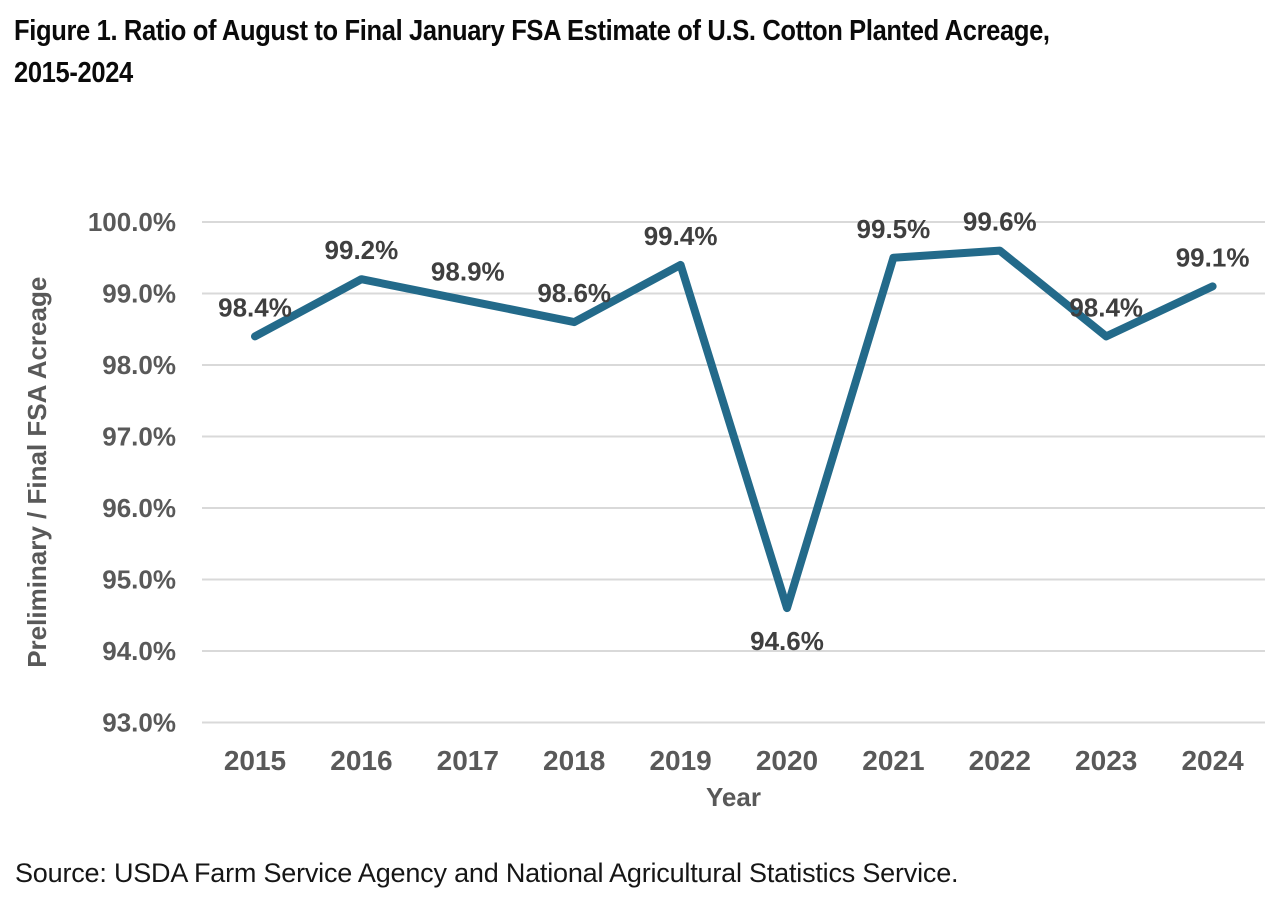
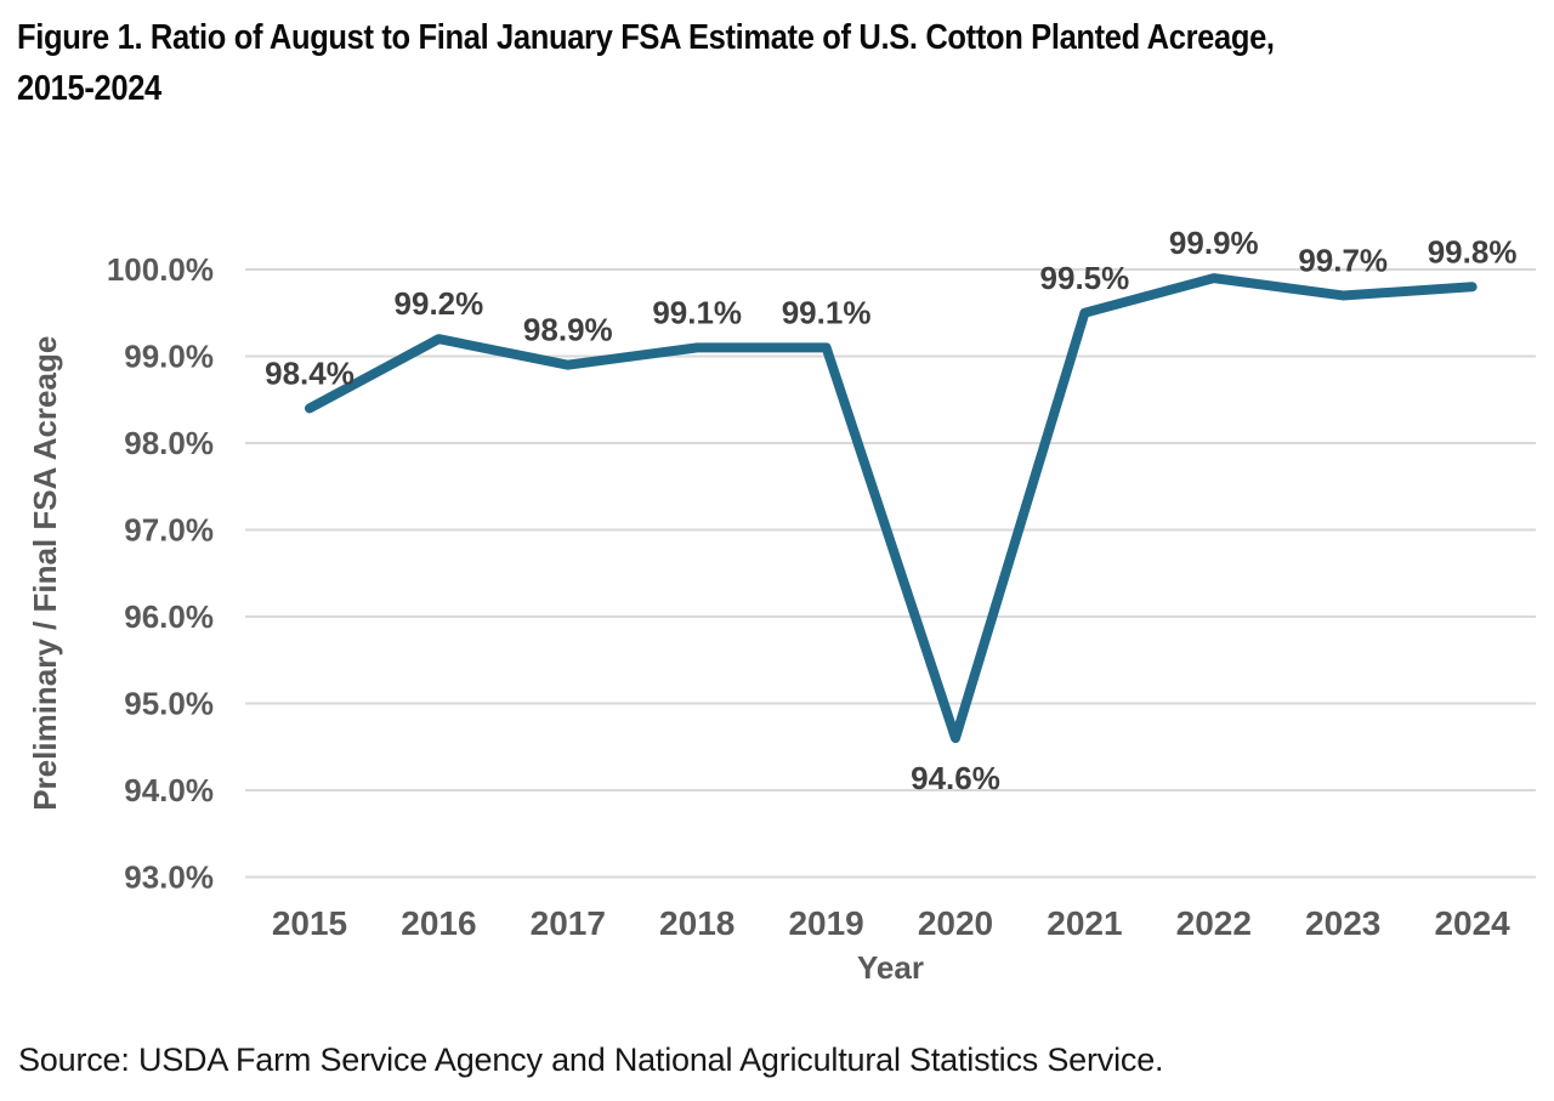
2018: 98.6% -> 99.1%
2019: 99.4% -> 99.1%
2022: 99.6% -> 99.9%
2023: 98.4% -> 99.7%
2024: 99.1% -> 99.8%
